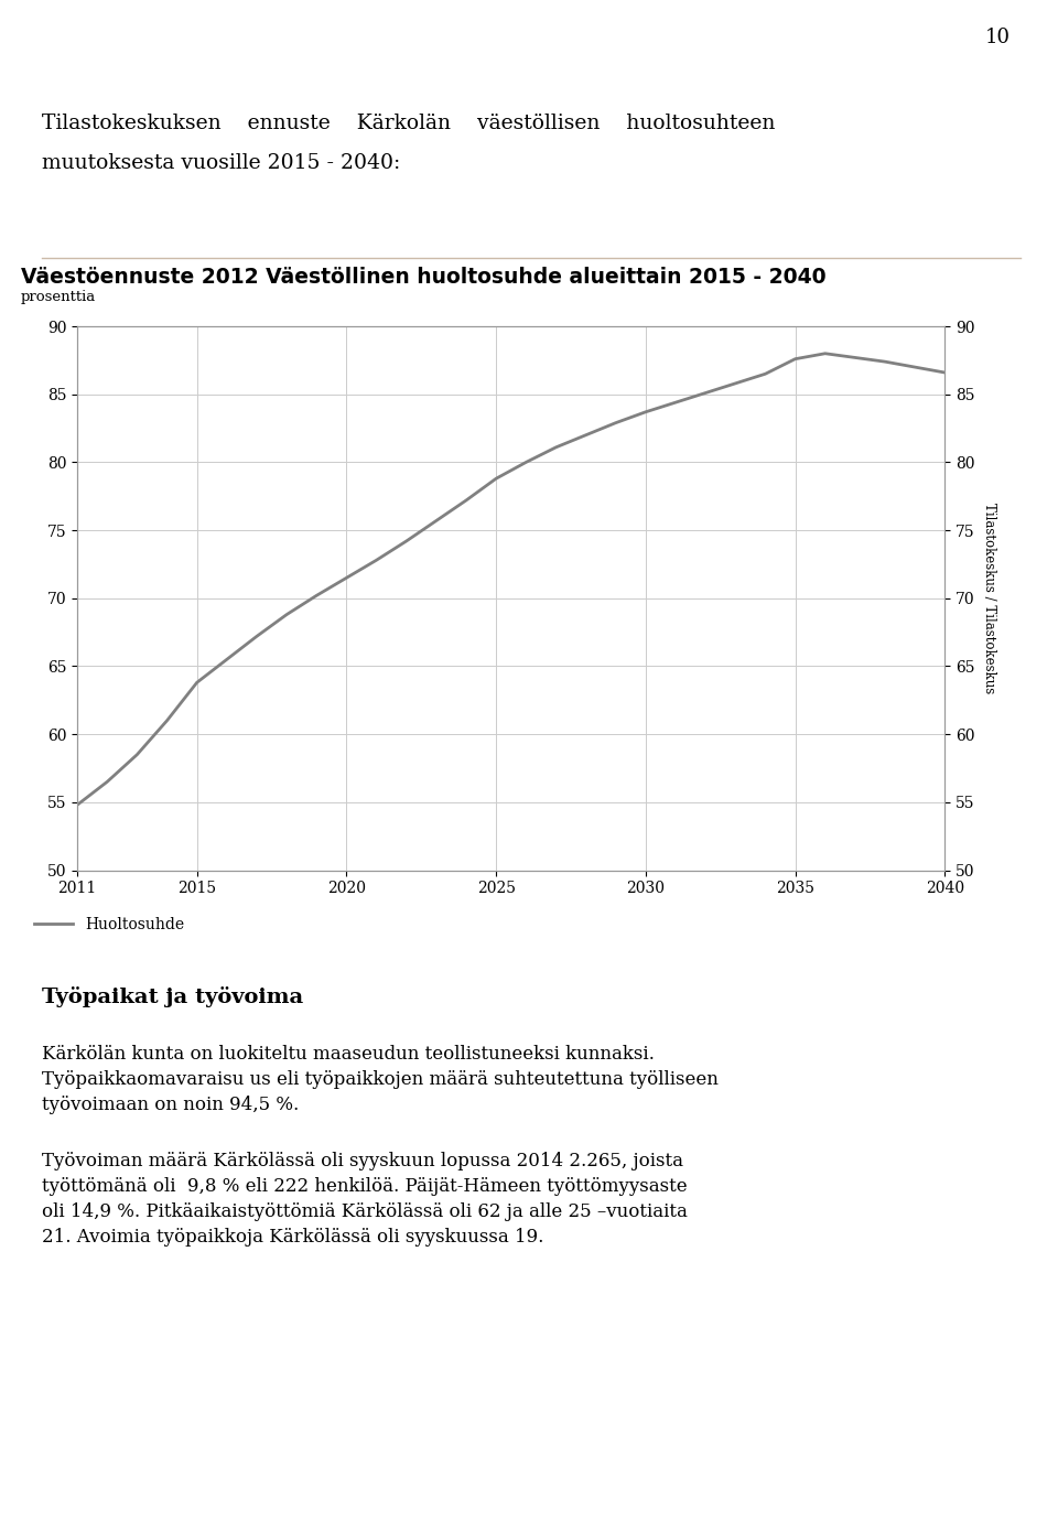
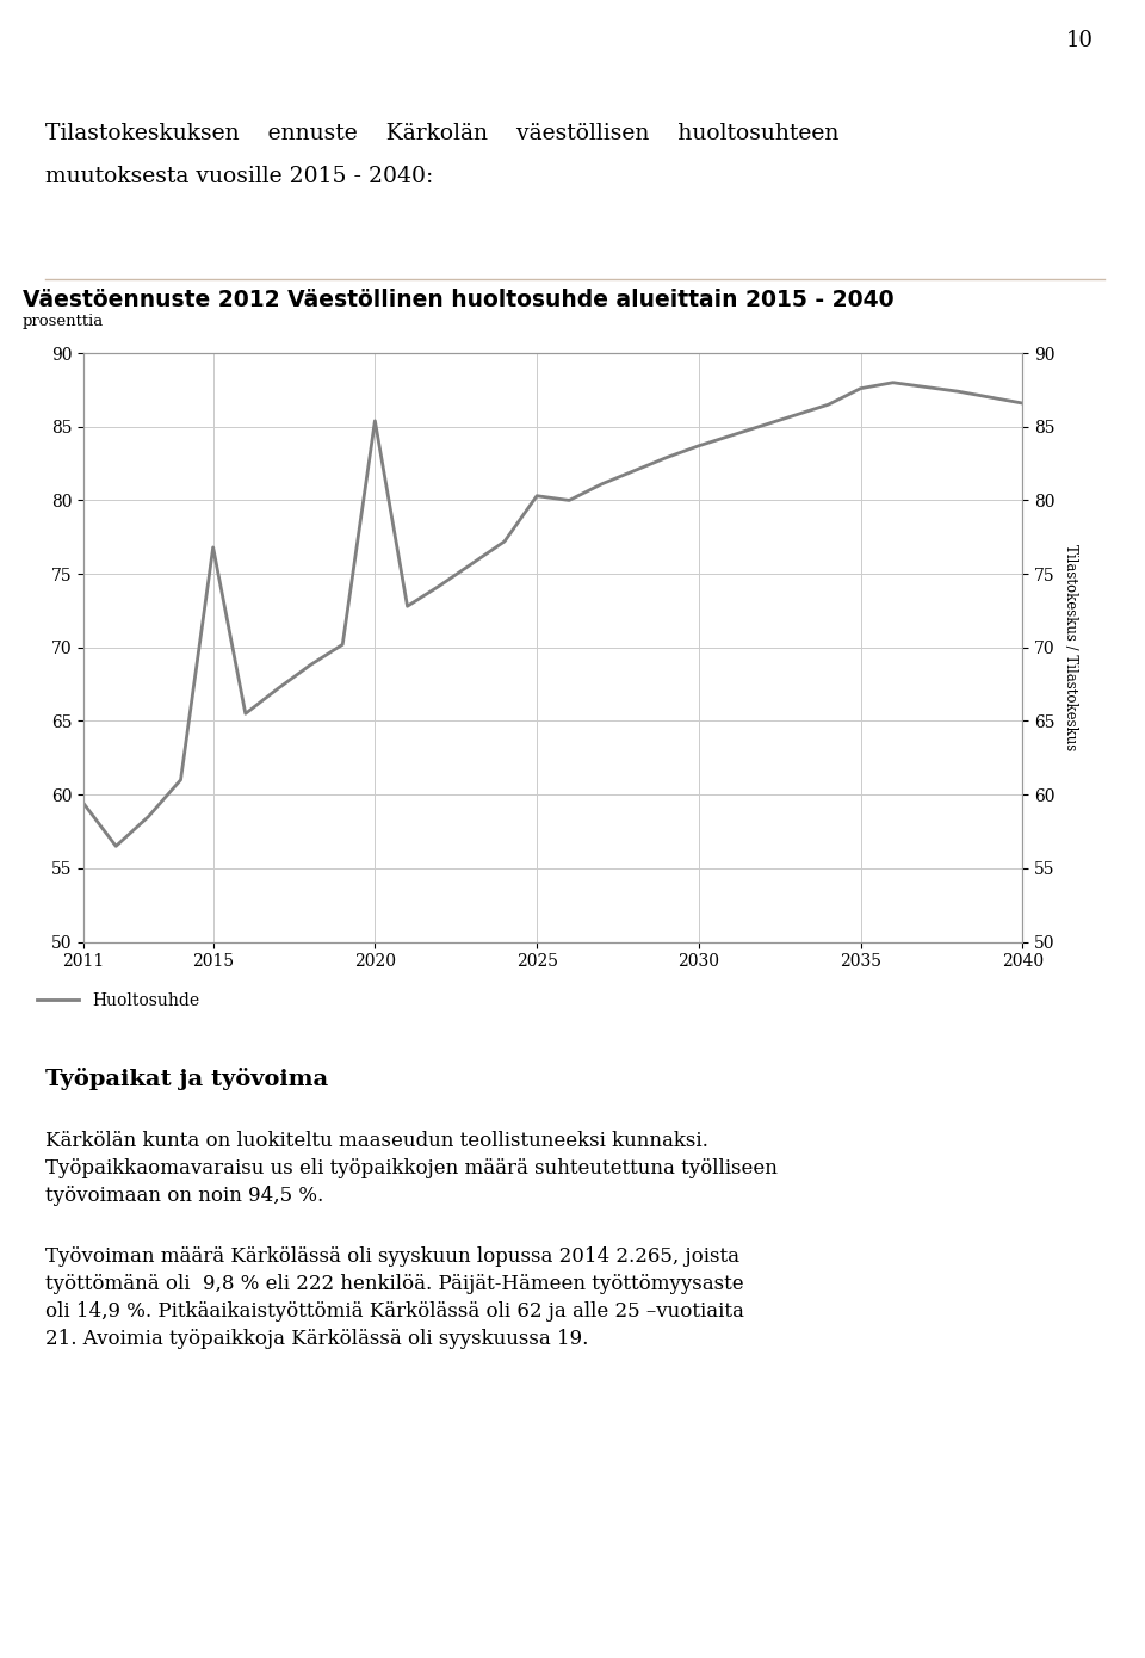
2011: 54.8 -> 59.4
2015: 63.8 -> 76.8
2020: 71.5 -> 85.4
2025: 78.8 -> 80.3
